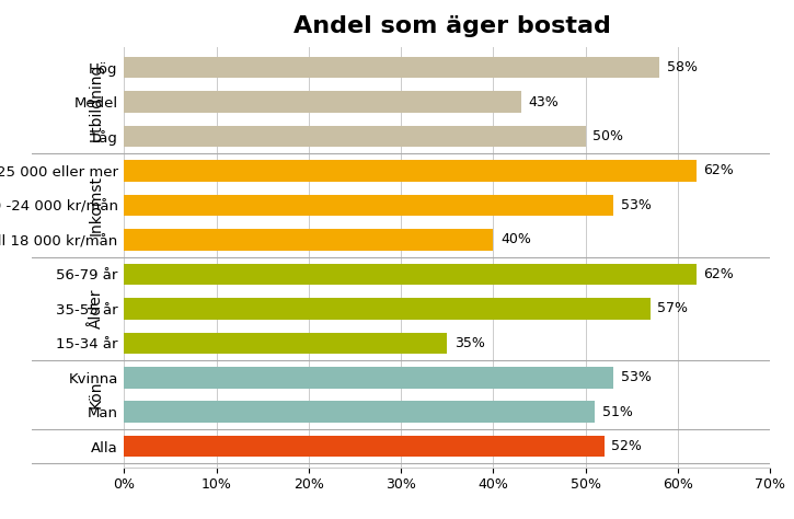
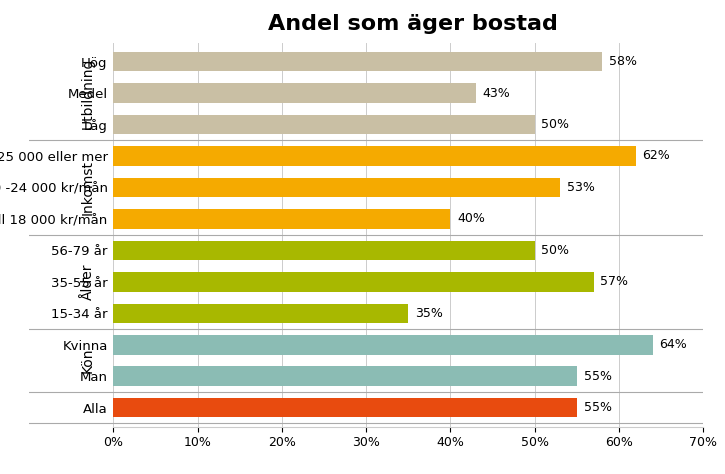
56-79 år: 62% -> 50%
Kvinna: 53% -> 64%
Man: 51% -> 55%
Alla: 52% -> 55%
